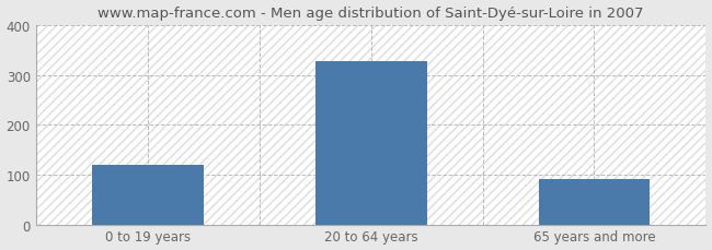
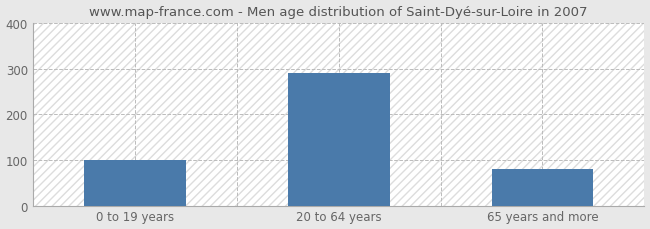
0 to 19 years: 120 -> 100
20 to 64 years: 328 -> 290
65 years and more: 92 -> 80
